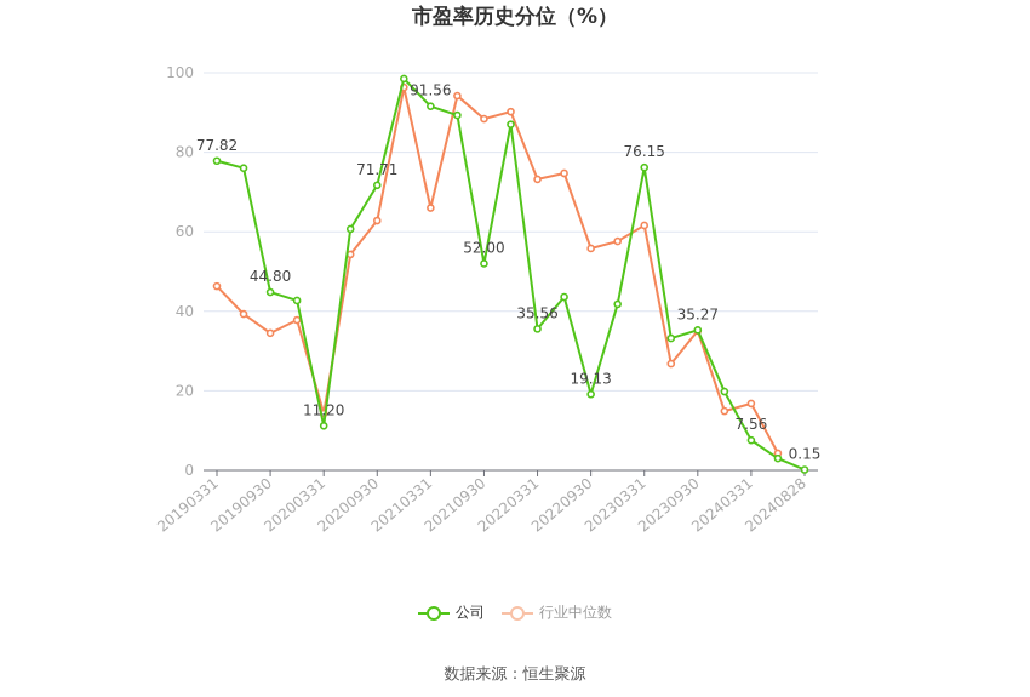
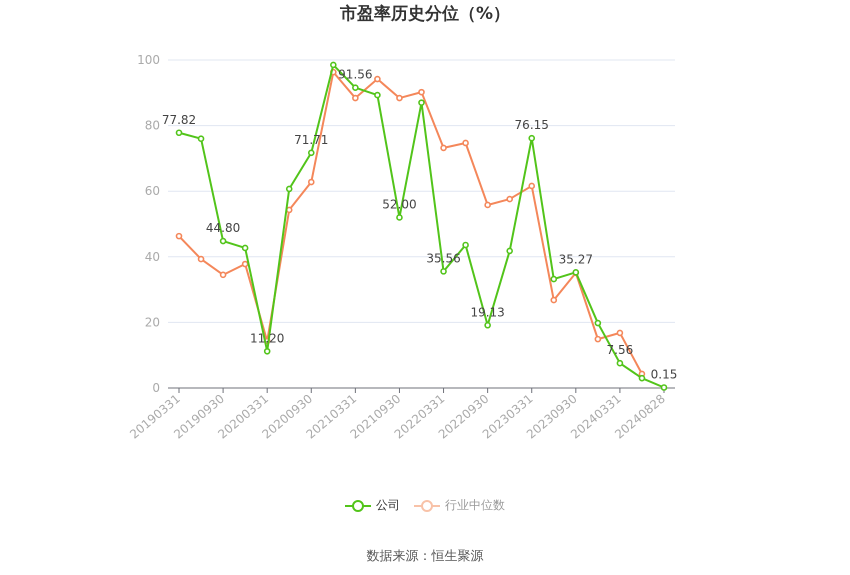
行业中位数/20210331: 66 -> 88
